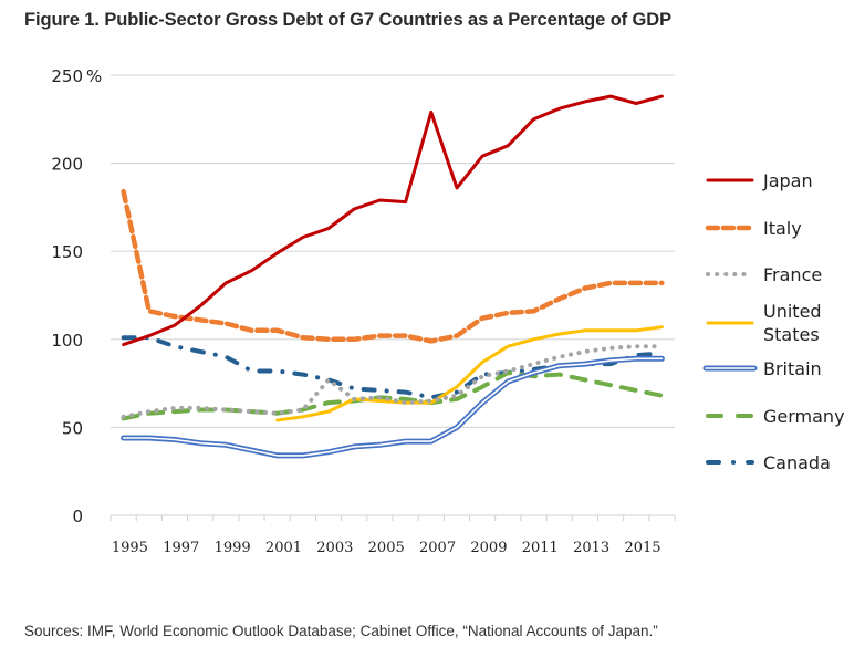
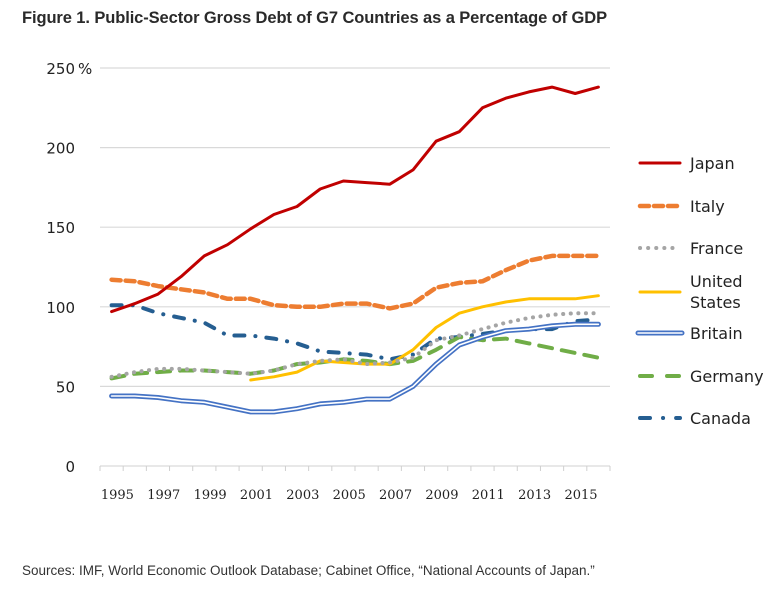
Italy/1995: 184 -> 117
France/2003: 77 -> 64
Japan/2007: 229 -> 177
